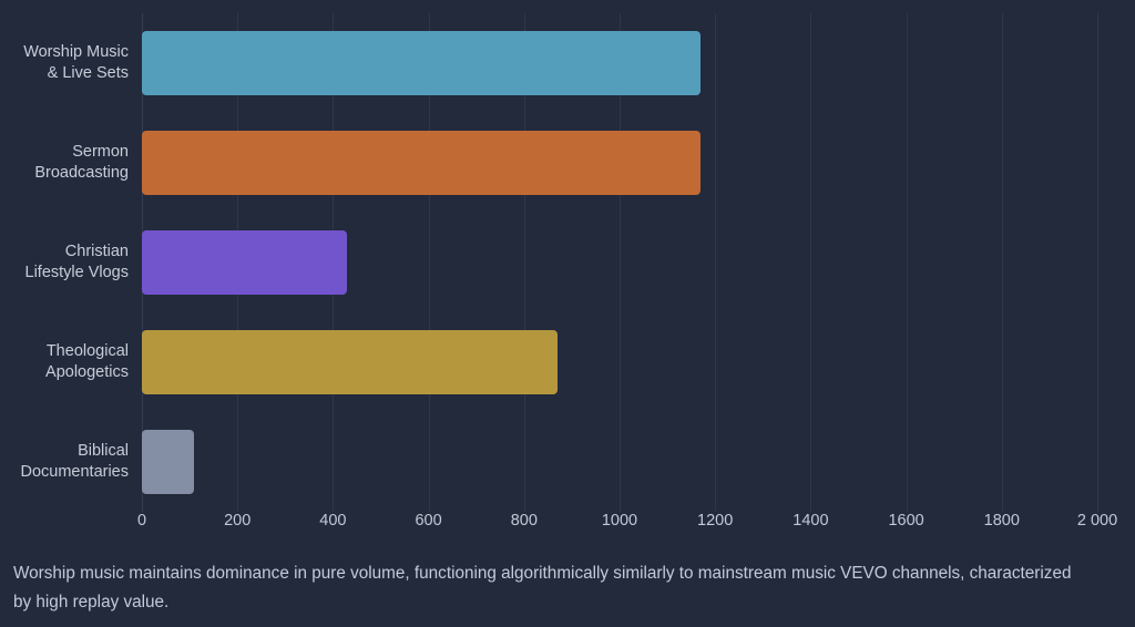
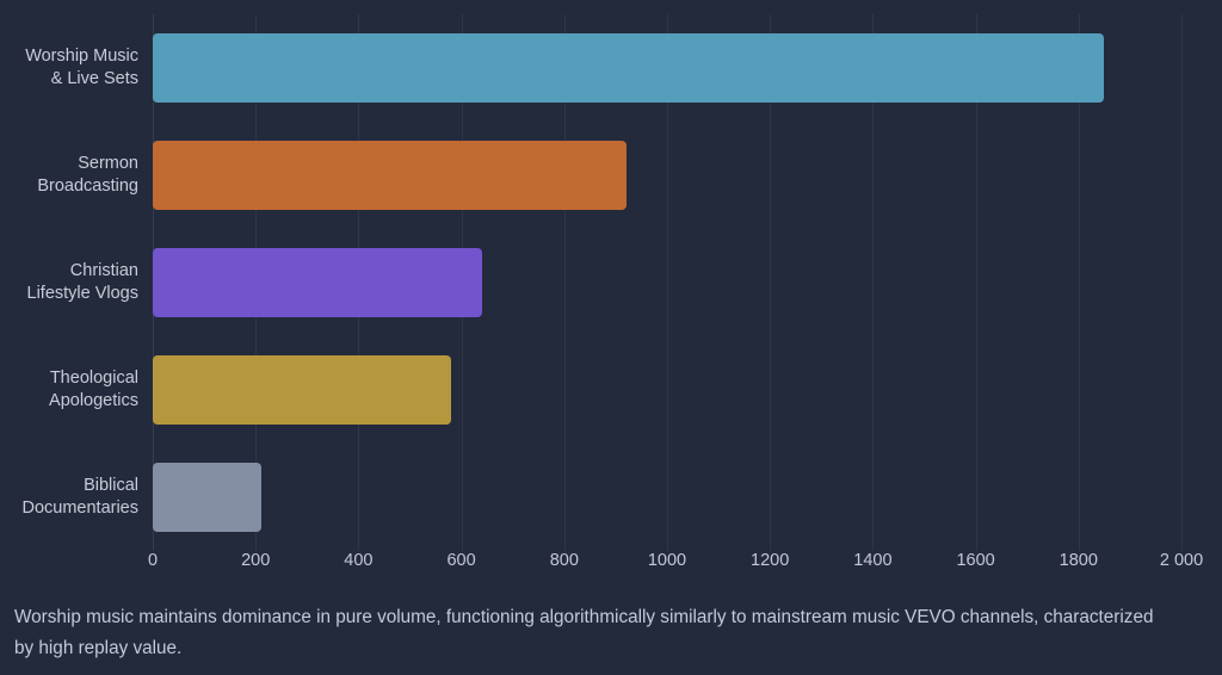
Worship Music & Live Sets: 1170 -> 1850
Sermon Broadcasting: 1170 -> 920
Christian Lifestyle Vlogs: 430 -> 640
Theological Apologetics: 870 -> 580
Biblical Documentaries: 110 -> 210
